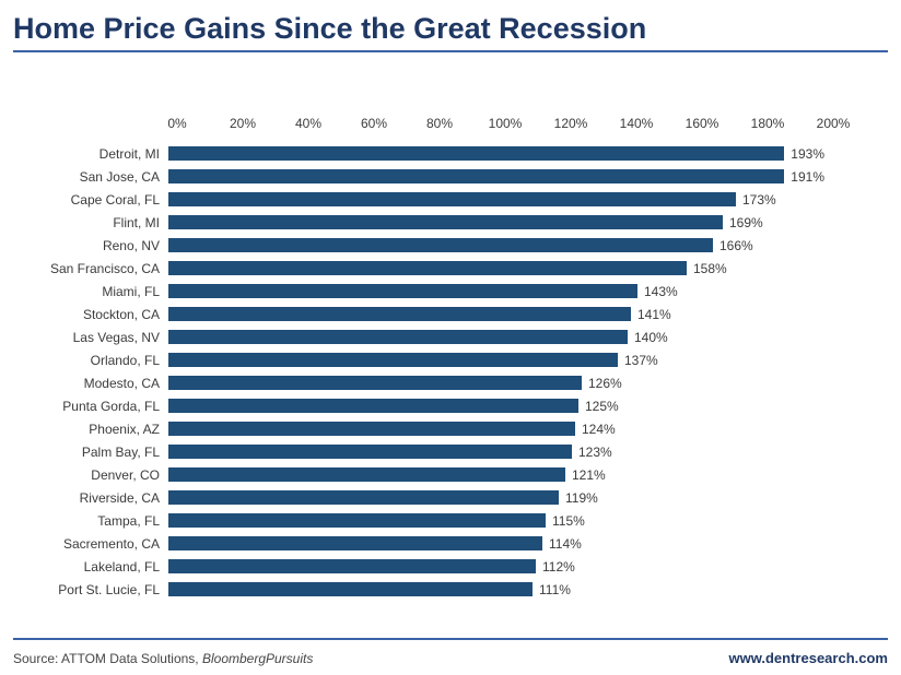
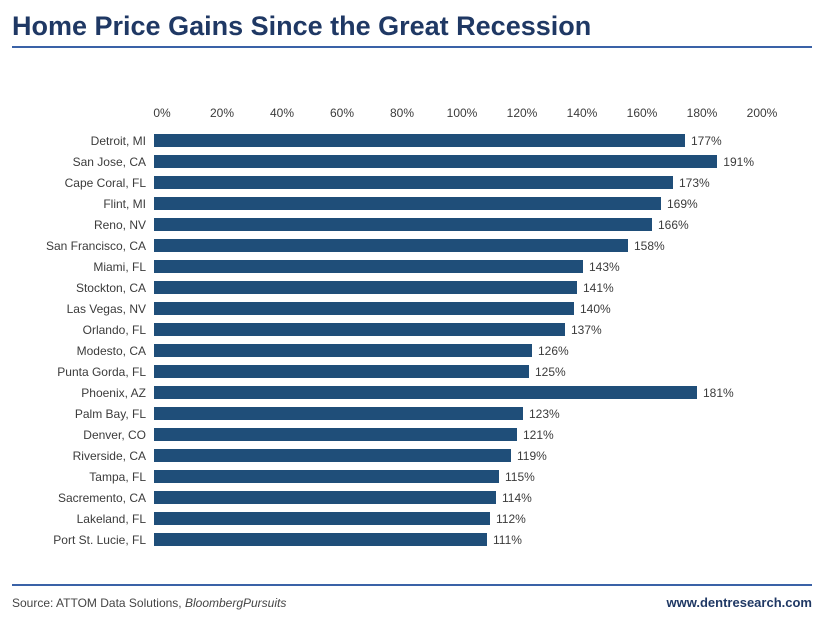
Detroit, MI: 193% -> 177%
Phoenix, AZ: 124% -> 181%
